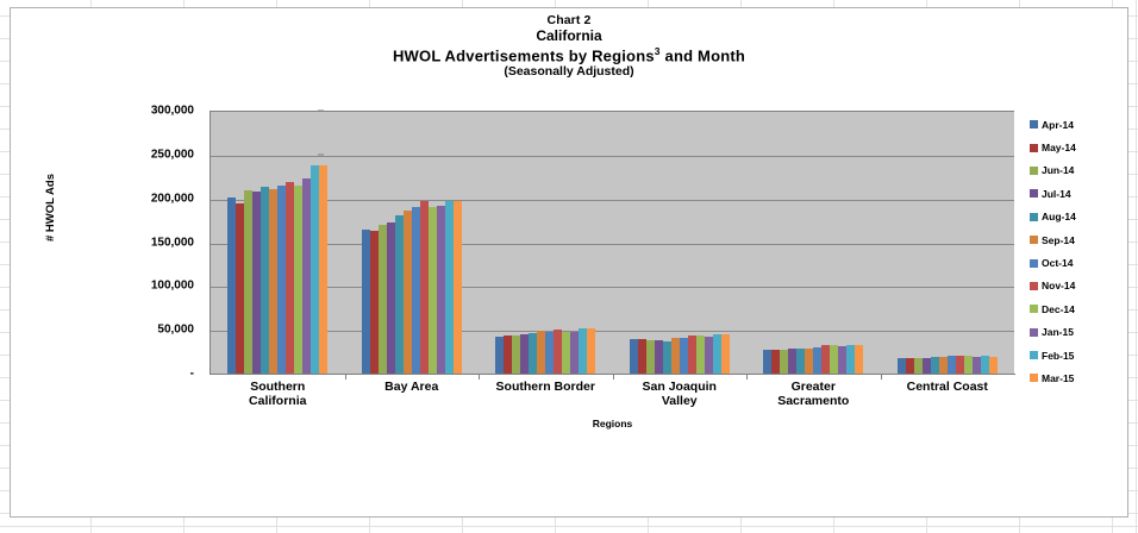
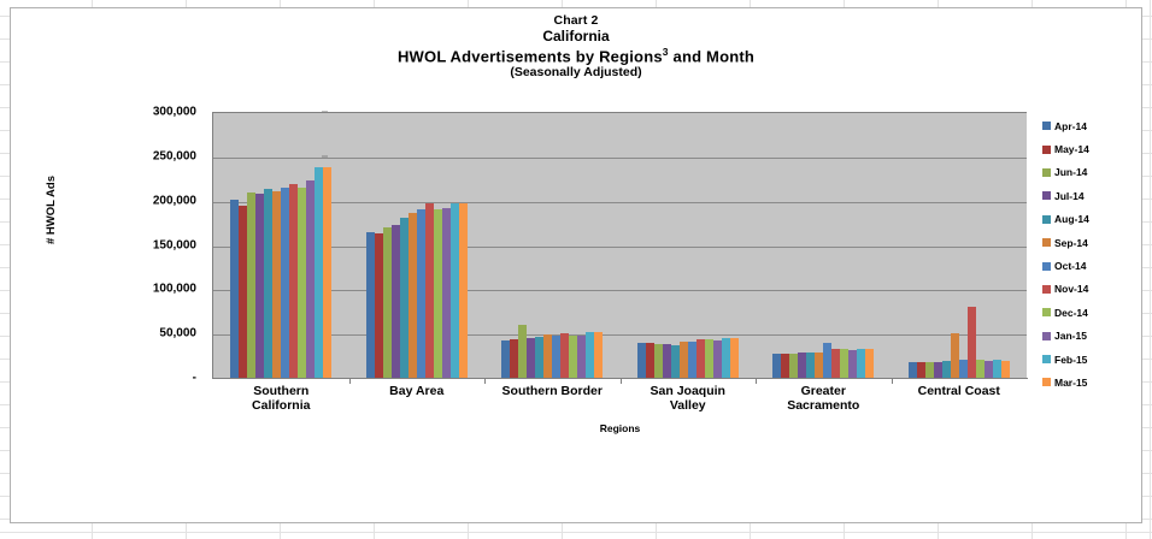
Jun-14/Southern Border: 40000 -> 60000
Oct-14/Greater Sacramento: 30000 -> 40000
Sep-14/Central Coast: 20000 -> 50000
Nov-14/Central Coast: 20000 -> 80000
